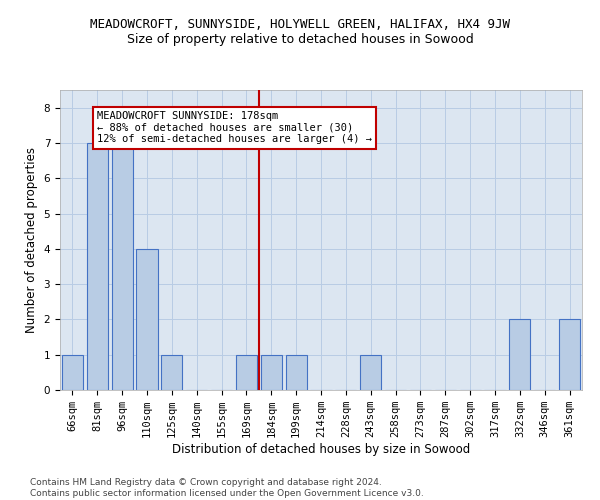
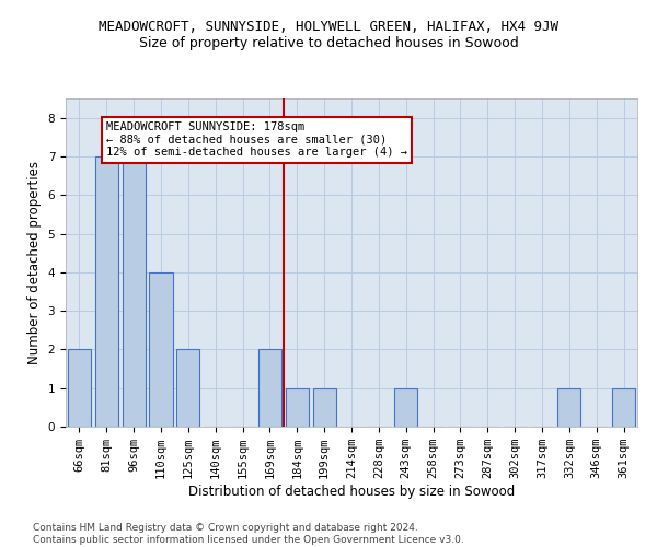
66sqm: 1 -> 2
125sqm: 1 -> 2
169sqm: 1 -> 2
332sqm: 2 -> 1
361sqm: 2 -> 1
